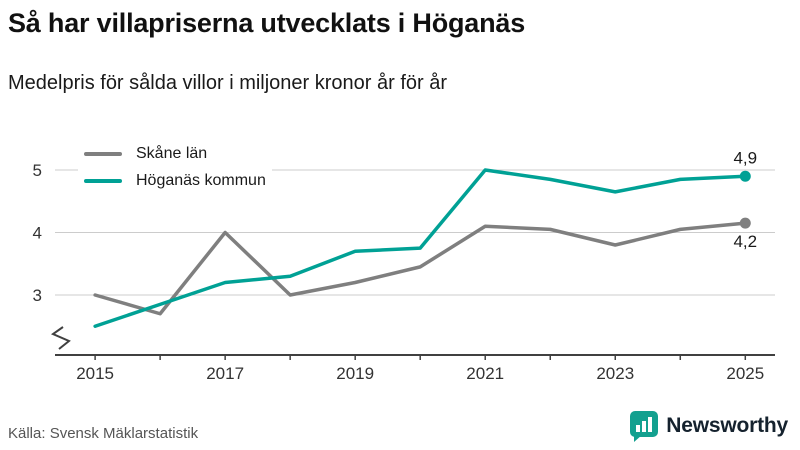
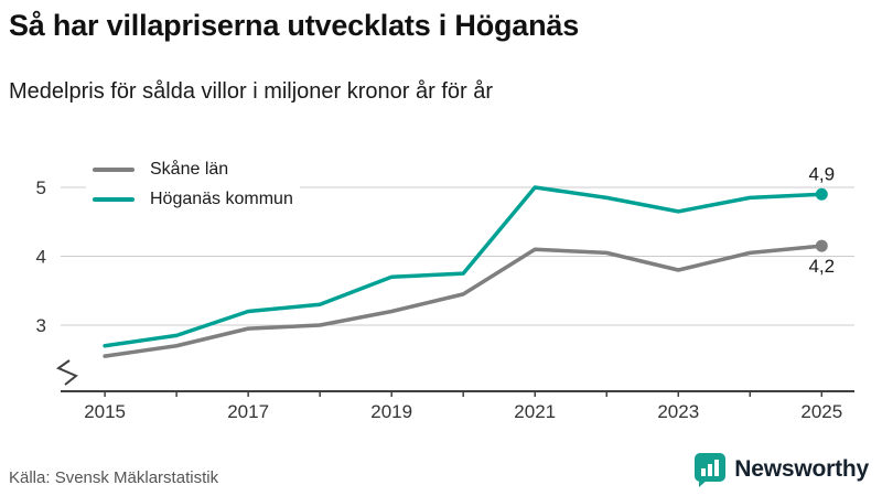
Skåne län/2015: 3.0 -> 2.5
Höganäs kommun/2015: 2.5 -> 2.7
Skåne län/2017: 4.0 -> 3.0
